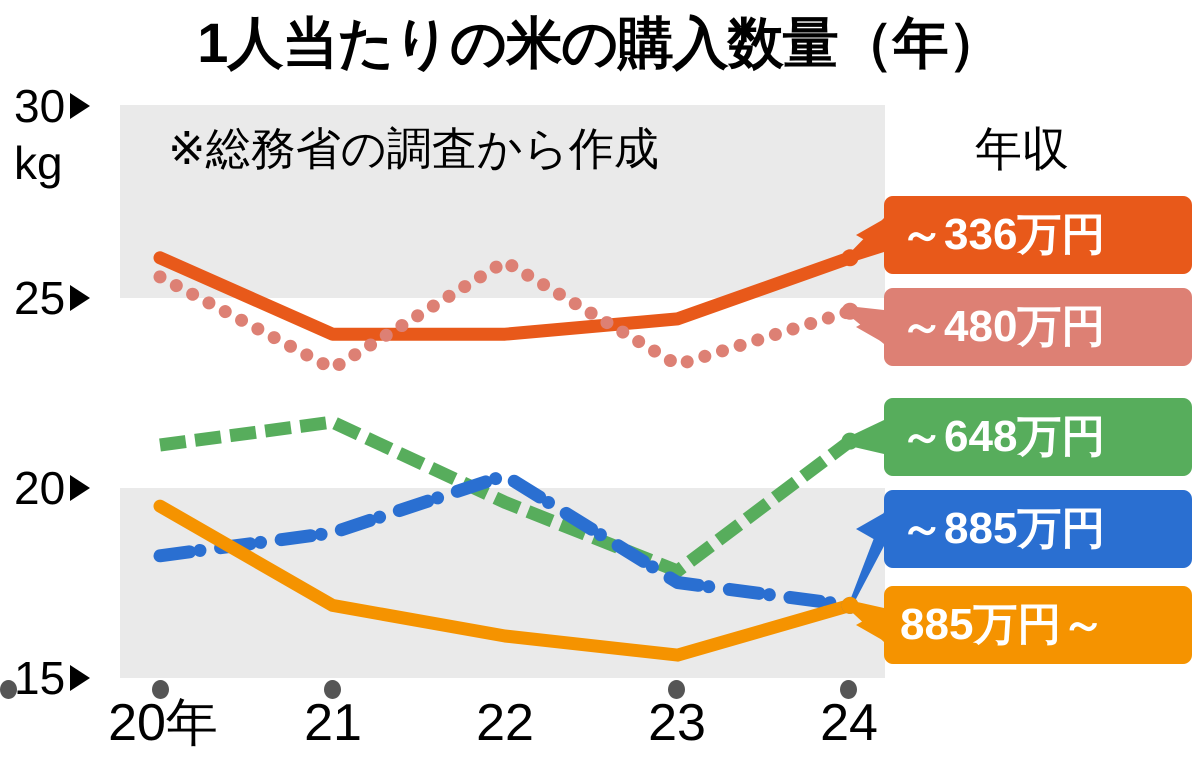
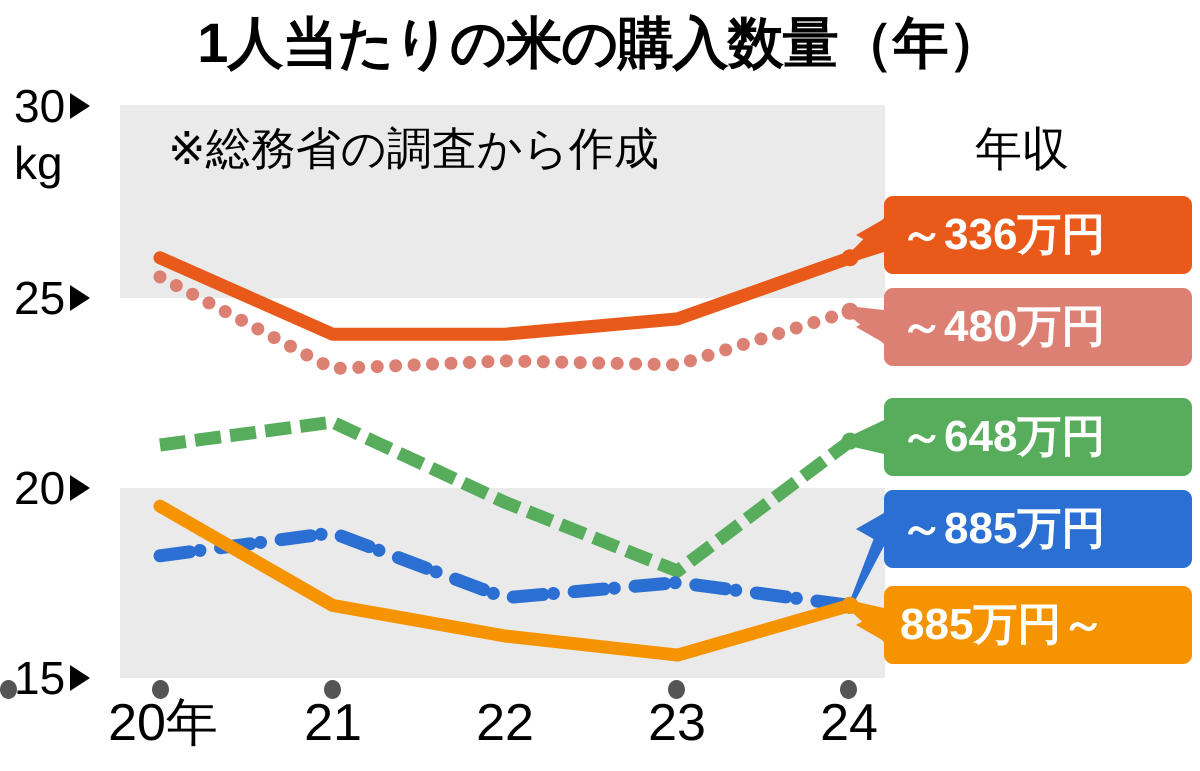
～480万円/22: 25.9 -> 23.3
～885万円/22: 20.3 -> 17.1
